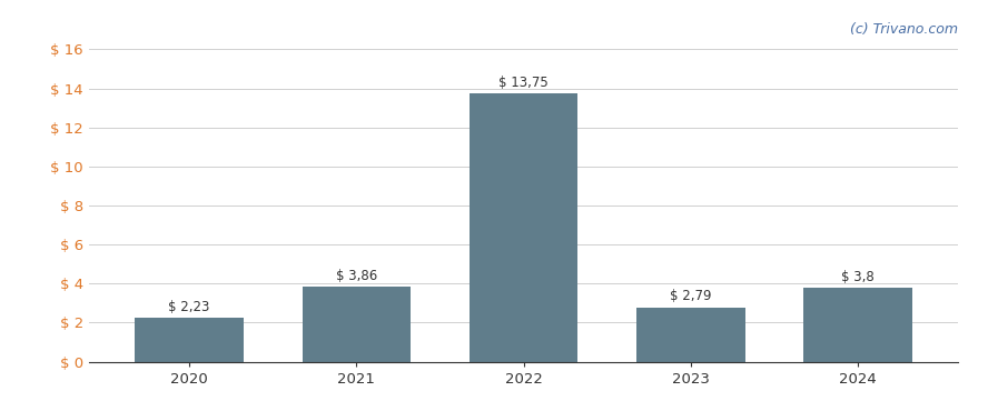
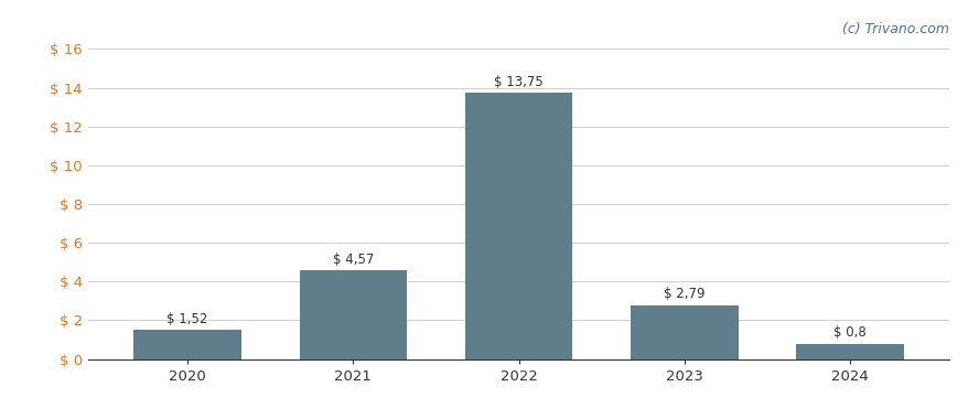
2020: 2,23 -> 1,52
2021: 3,86 -> 4,57
2024: 3,8 -> 0,8
